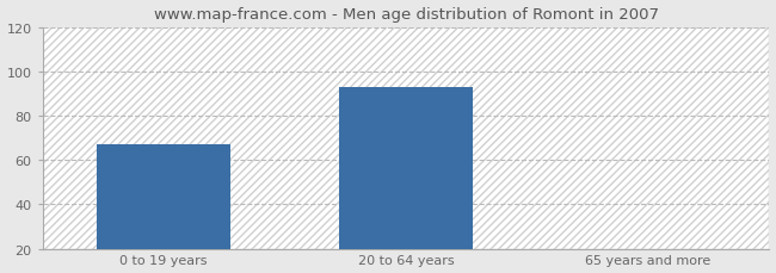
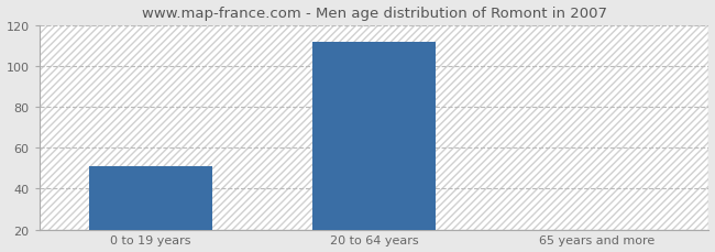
0 to 19 years: 67 -> 51
20 to 64 years: 93 -> 112
